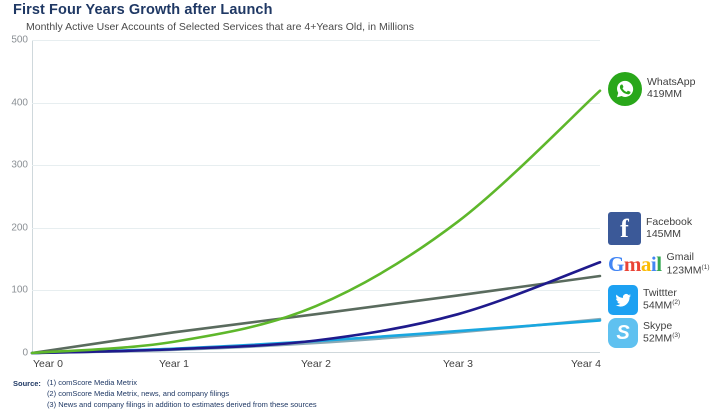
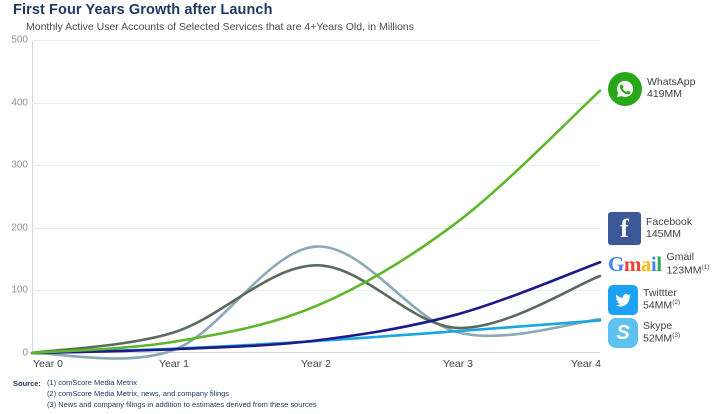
Gmail/Year 2: 60 -> 140
Twittter/Year 2: 20 -> 170
Gmail/Year 3: 90 -> 40
